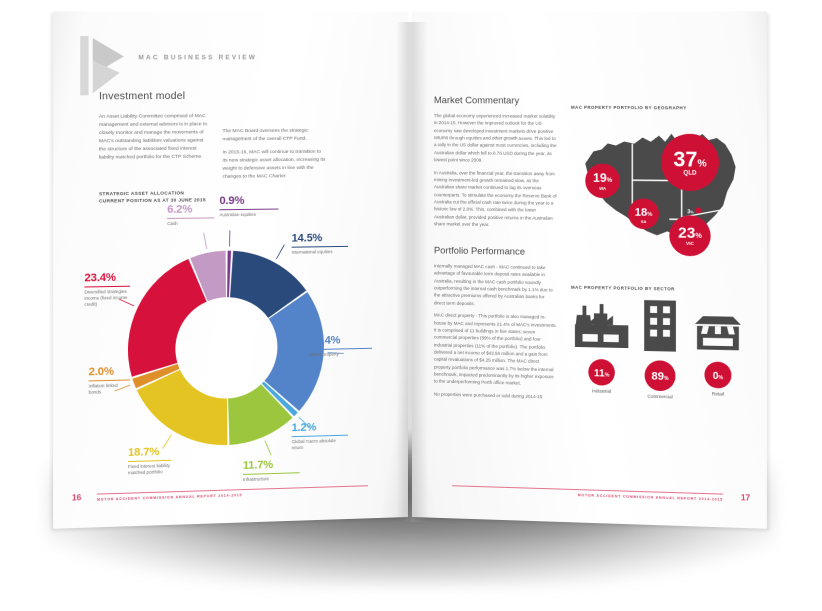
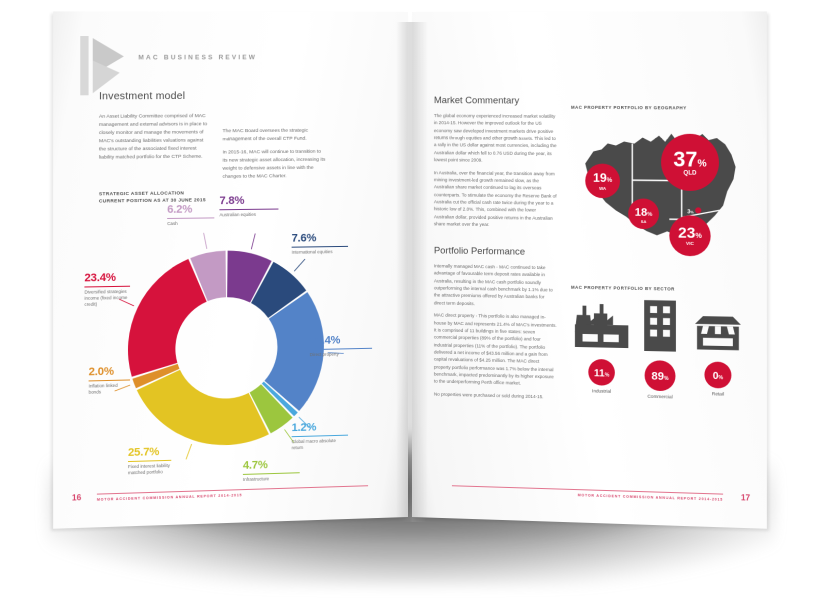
Australian equities: 0.9% -> 7.8%
International equities: 14.5% -> 7.6%
Infrastructure: 11.7% -> 4.7%
Fixed interest liability matched portfolio: 18.7% -> 25.7%
